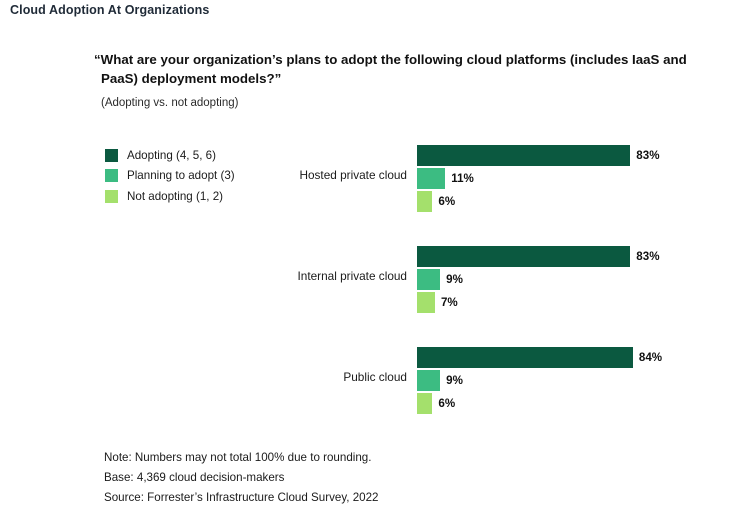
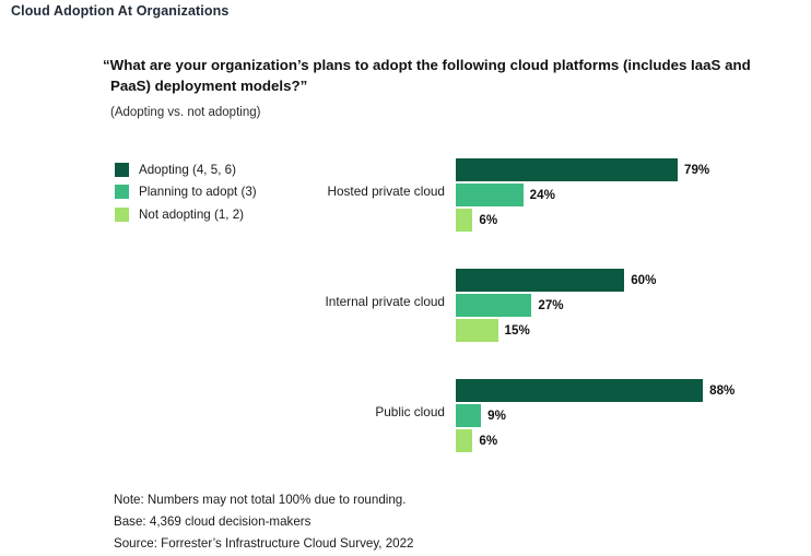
Adopting (4, 5, 6)/Hosted private cloud: 83% -> 79%
Planning to adopt (3)/Hosted private cloud: 11% -> 24%
Adopting (4, 5, 6)/Internal private cloud: 83% -> 60%
Planning to adopt (3)/Internal private cloud: 9% -> 27%
Not adopting (1, 2)/Internal private cloud: 7% -> 15%
Adopting (4, 5, 6)/Public cloud: 84% -> 88%
